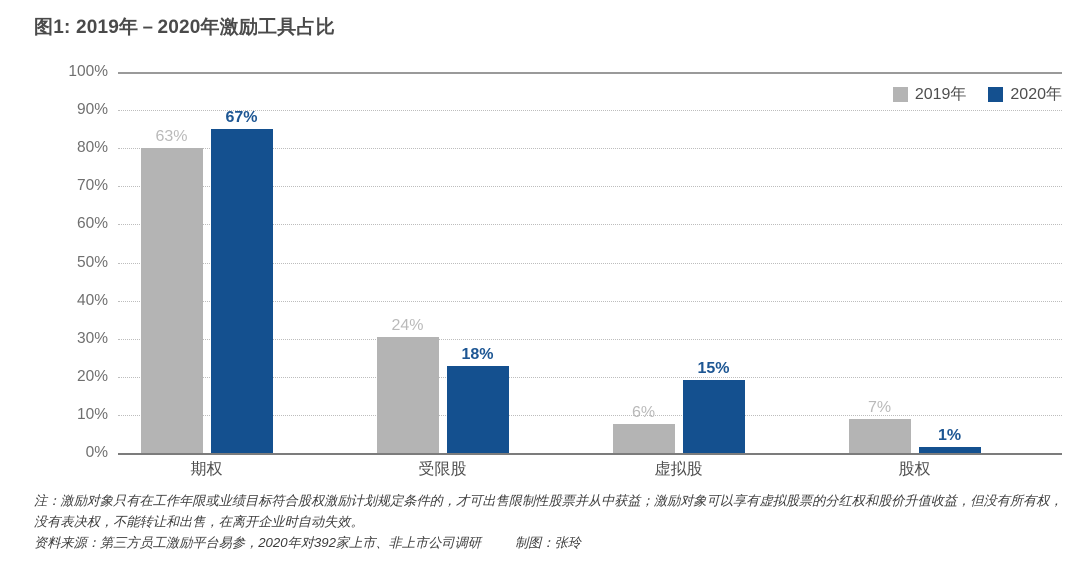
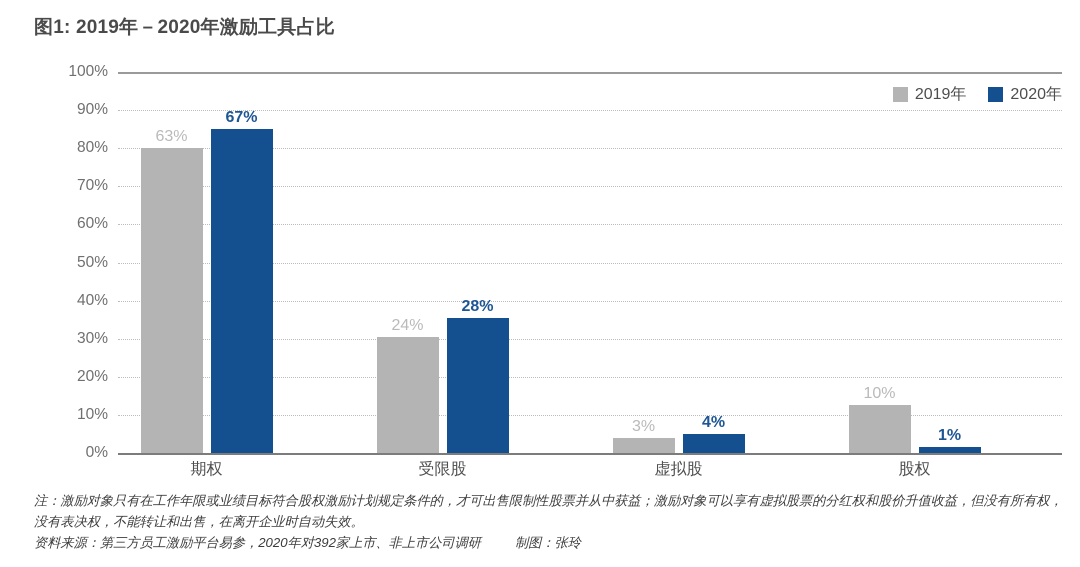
2020年/受限股: 18% -> 28%
2019年/虚拟股: 6% -> 3%
2020年/虚拟股: 15% -> 4%
2019年/股权: 7% -> 10%
